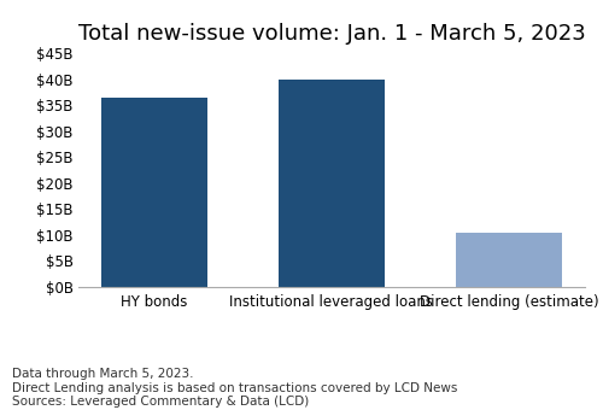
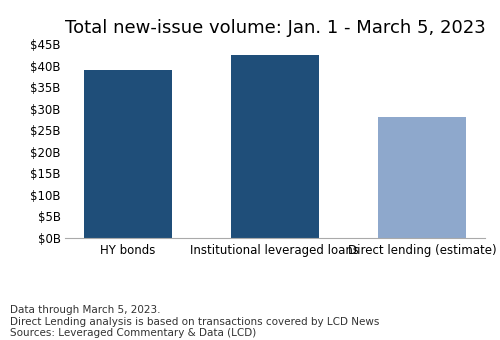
HY bonds: $36.5B -> $39.0B
Institutional leveraged loans: $40.0B -> $42.5B
Direct lending (estimate): $10.5B -> $28.0B
